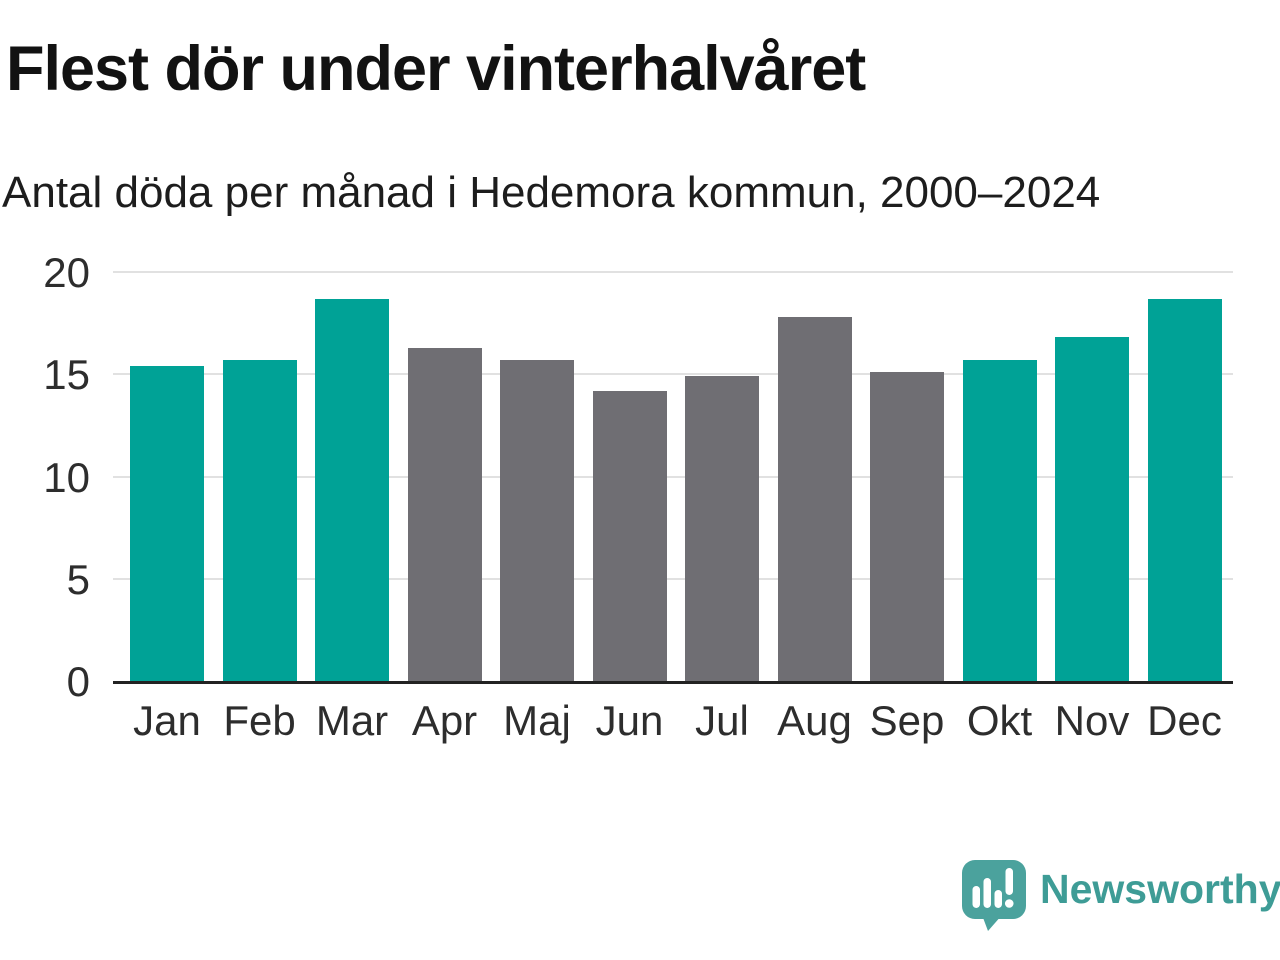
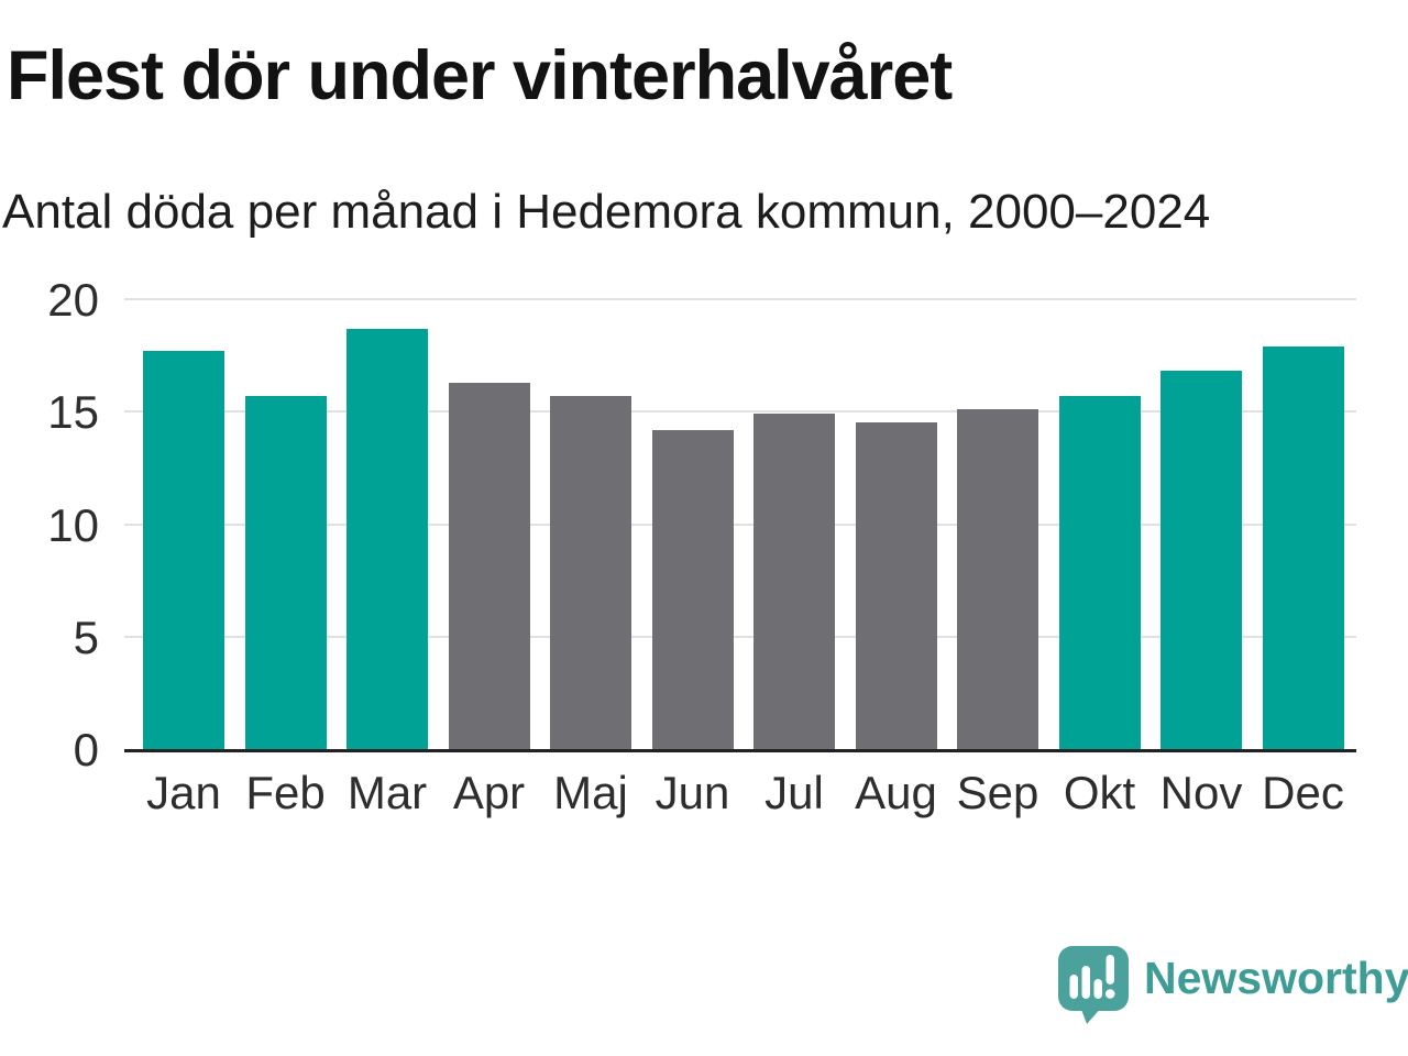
Jan: 15.4 -> 17.7
Aug: 17.8 -> 14.5
Dec: 18.7 -> 17.9
